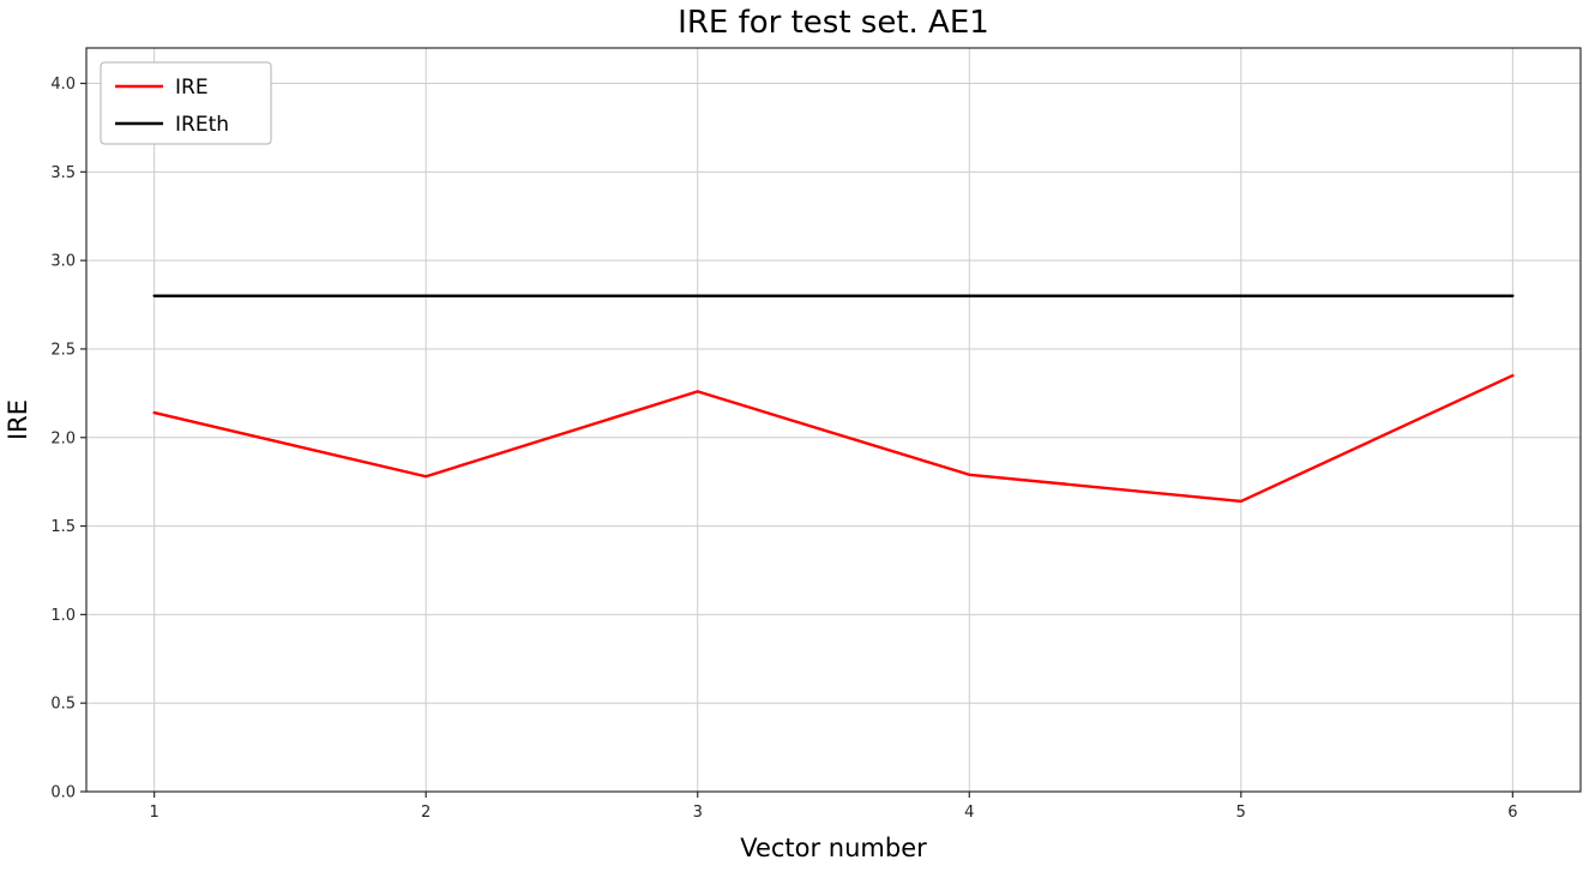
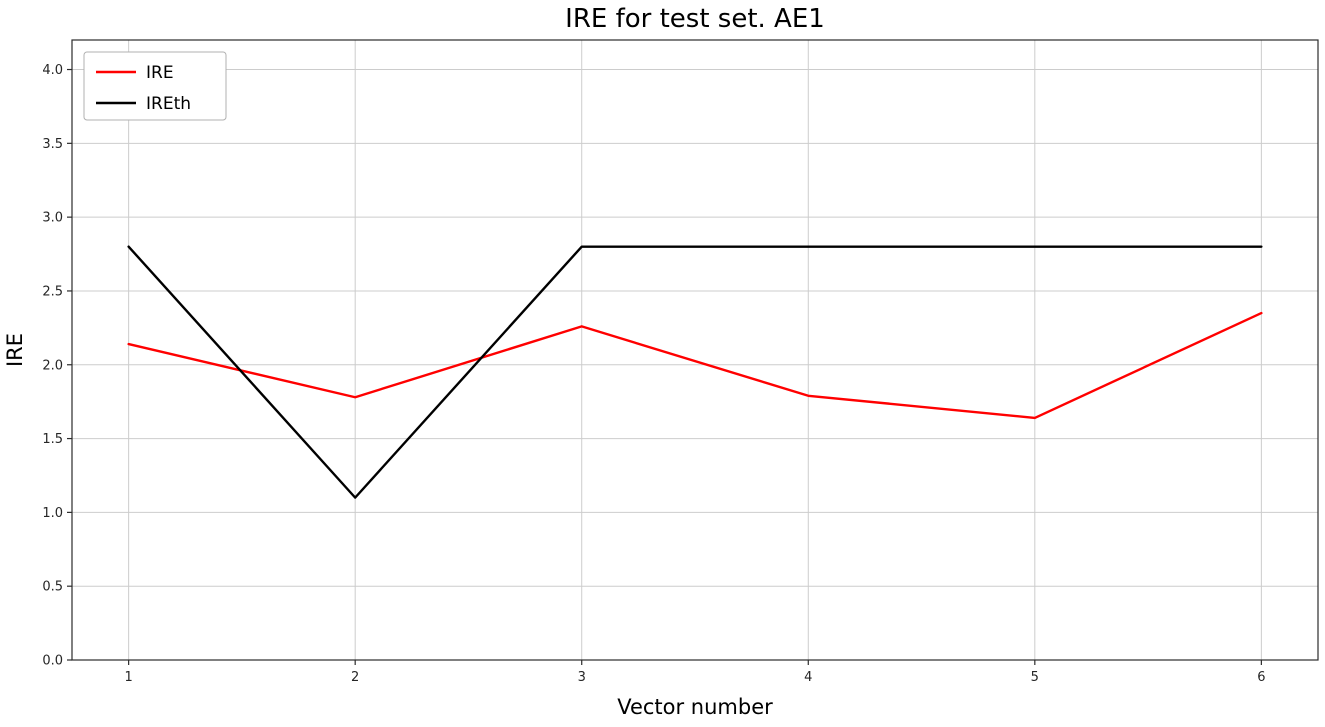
IREth/2: 2.8 -> 1.1
